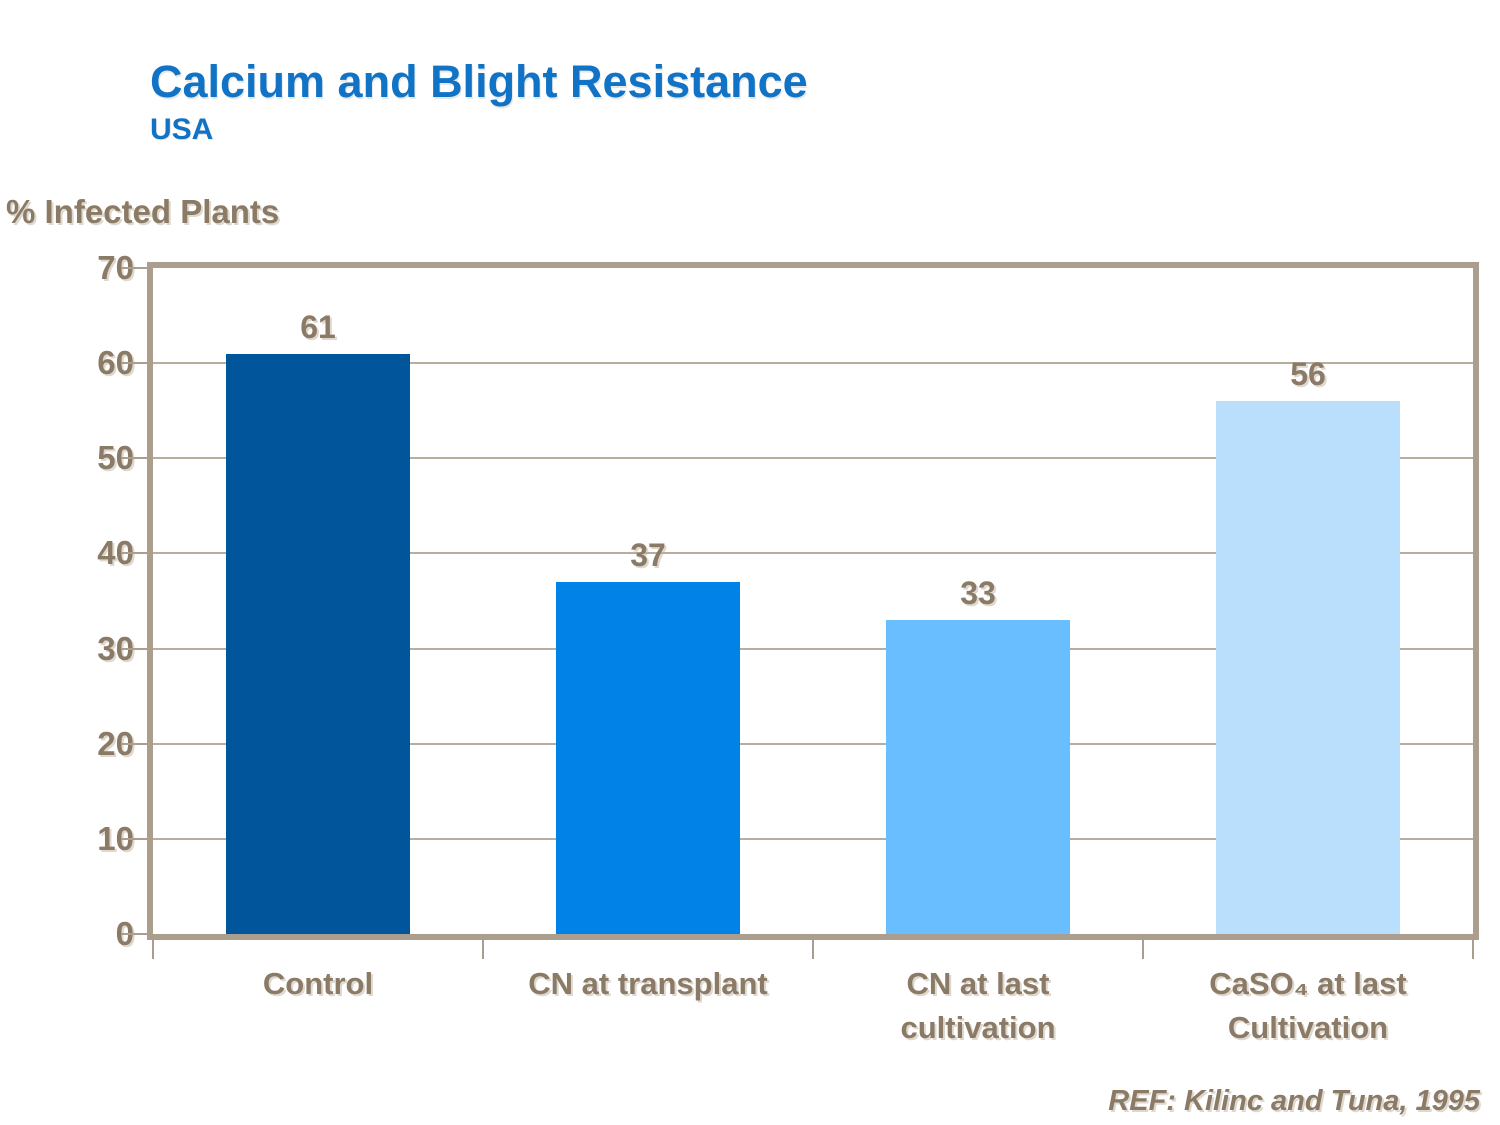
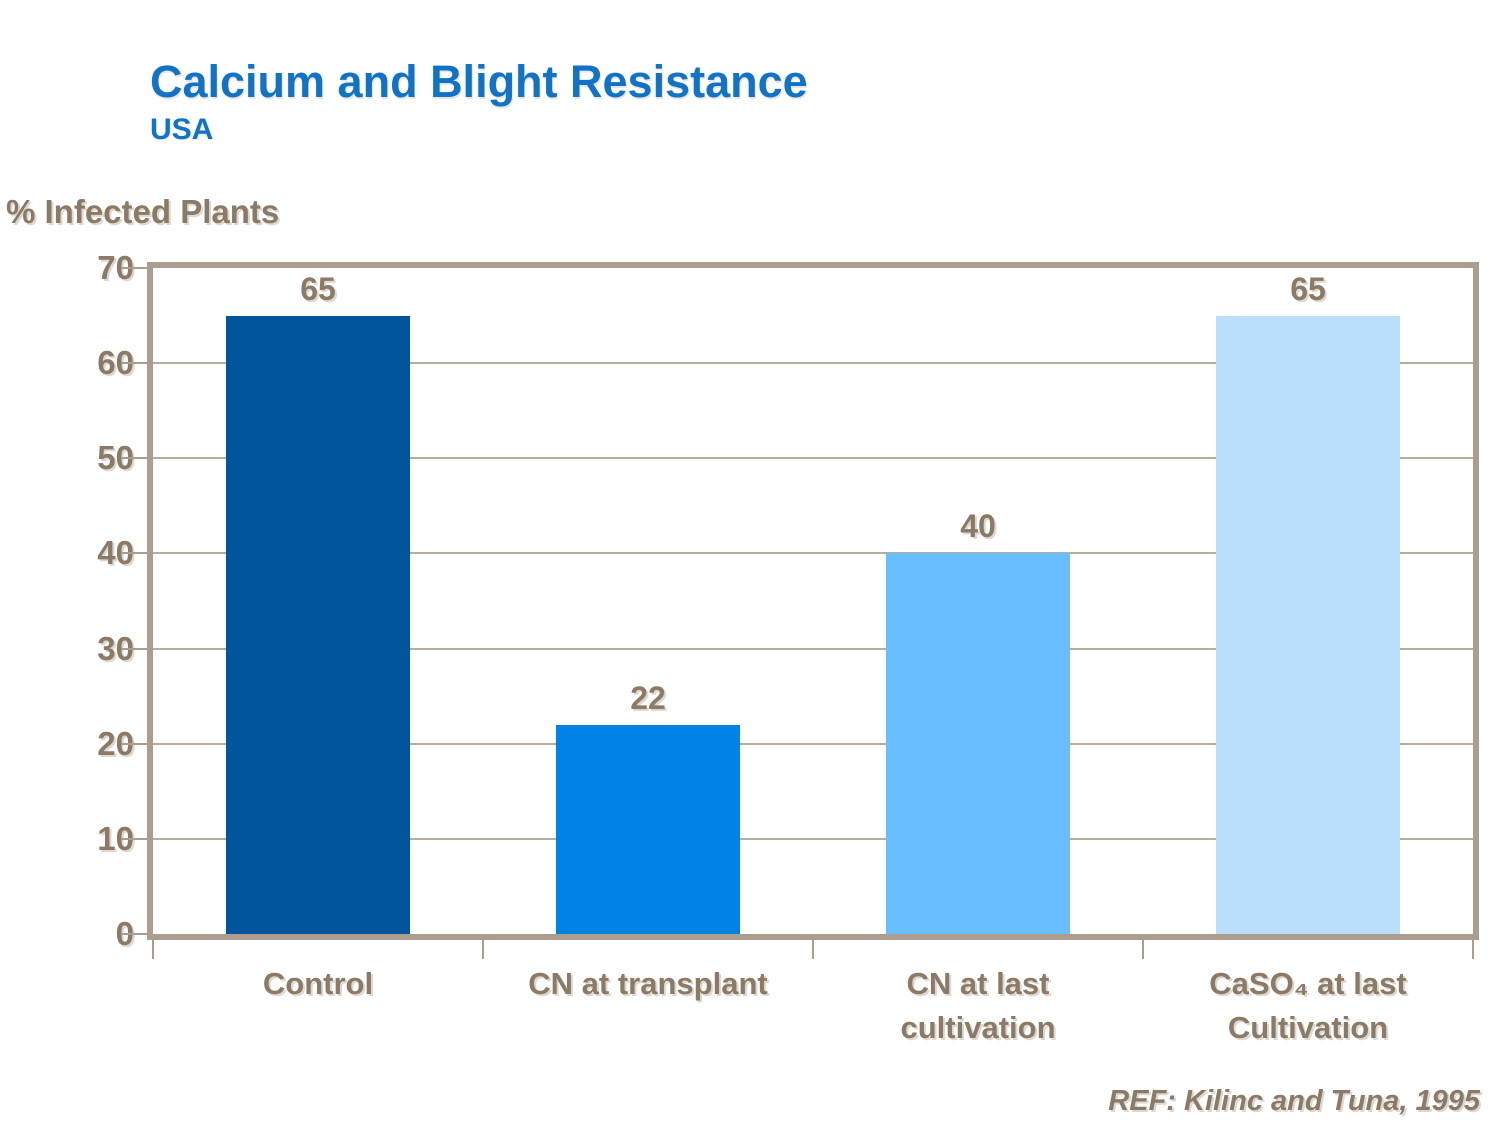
Control: 61 -> 65
CN at transplant: 37 -> 22
CN at last cultivation: 33 -> 40
CaSO₄ at last Cultivation: 56 -> 65
